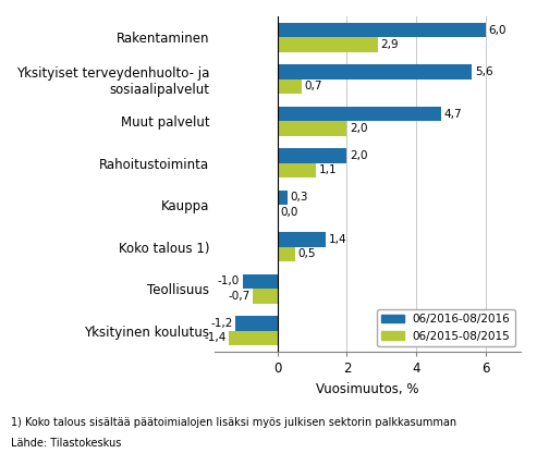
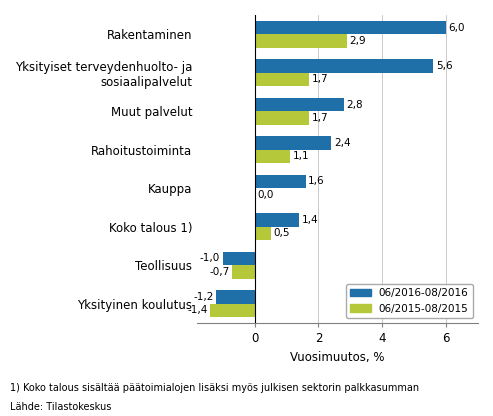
06/2015-08/2015/Yksityiset terveydenhuolto- ja sosiaalipalvelut: 0,7 -> 1,7
06/2016-08/2016/Muut palvelut: 4,7 -> 2,8
06/2015-08/2015/Muut palvelut: 2,0 -> 1,7
06/2016-08/2016/Rahoitustoiminta: 2,0 -> 2,4
06/2016-08/2016/Kauppa: 0,3 -> 1,6
